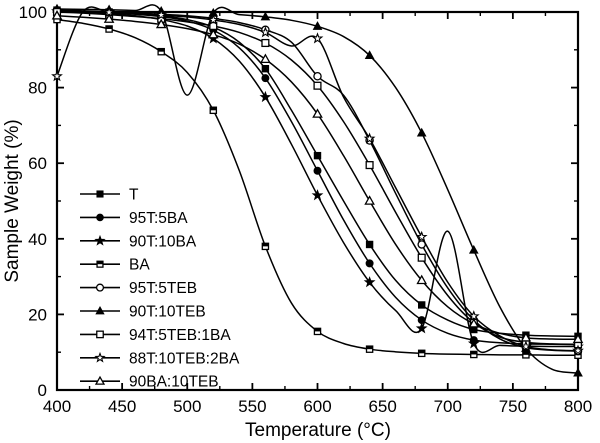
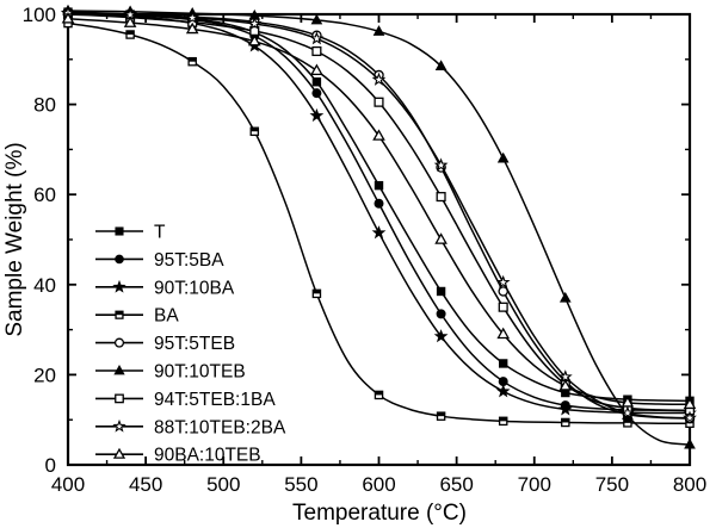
88T:10TEB:2BA/400: 83 -> 100
90T:10TEB/500: 78 -> 100
95T:5TEB/600: 83 -> 86
88T:10TEB:2BA/600: 93 -> 86
90T:10BA/700: 42 -> 14
